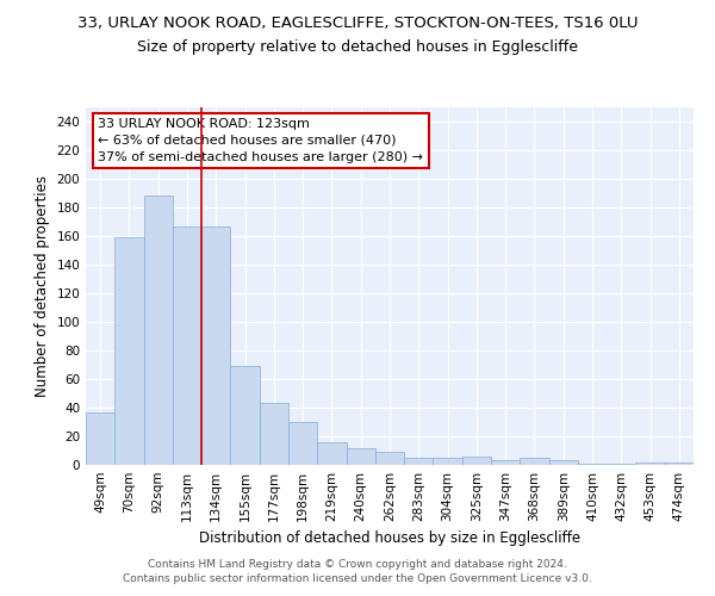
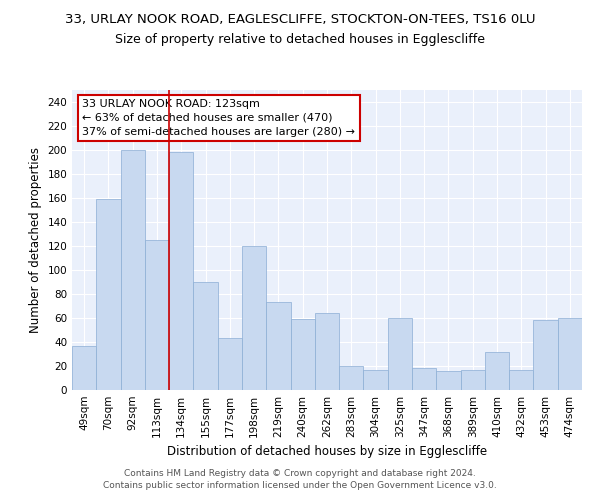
92sqm: 188 -> 200
113sqm: 167 -> 125
134sqm: 167 -> 198
155sqm: 69 -> 90
198sqm: 30 -> 120
219sqm: 16 -> 73
240sqm: 12 -> 59
262sqm: 9 -> 64
283sqm: 5 -> 20
304sqm: 5 -> 17
325sqm: 6 -> 60
347sqm: 3 -> 18
368sqm: 5 -> 16
389sqm: 3 -> 17
410sqm: 1 -> 32
432sqm: 1 -> 17
453sqm: 2 -> 58
474sqm: 2 -> 60
